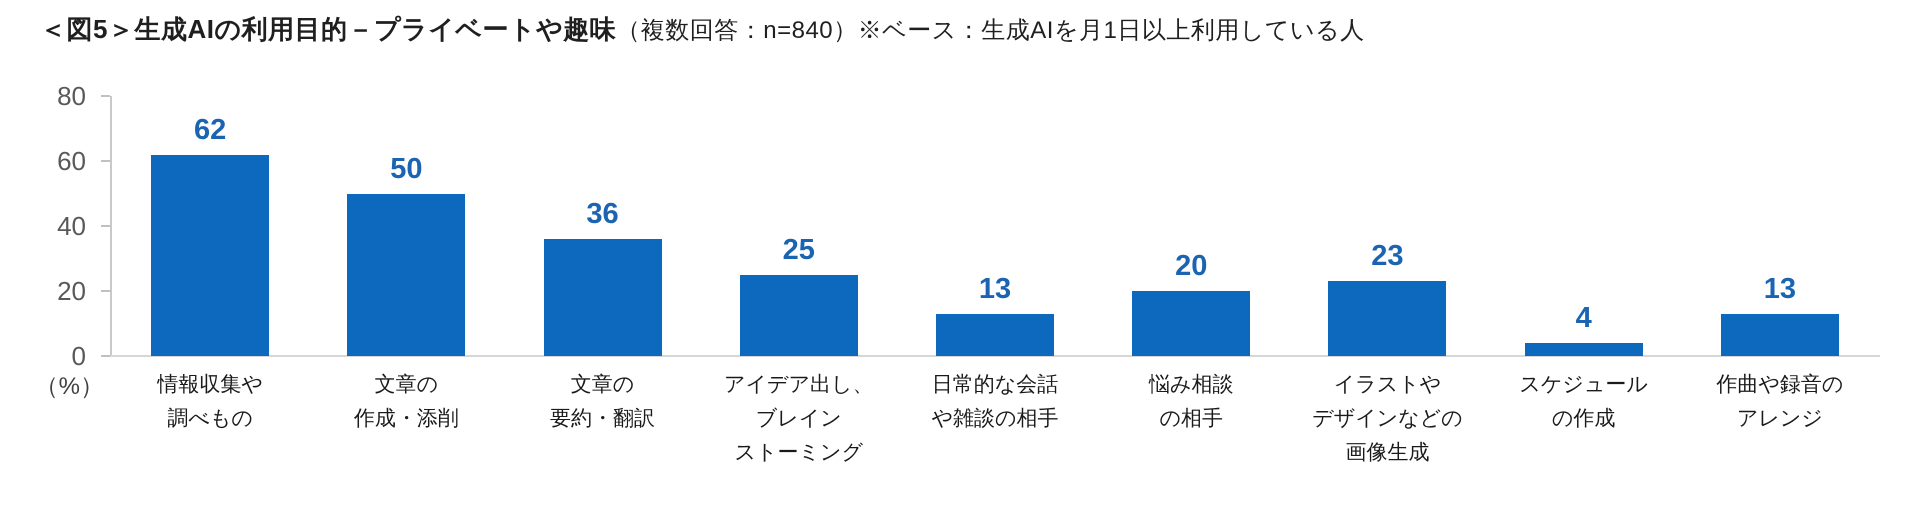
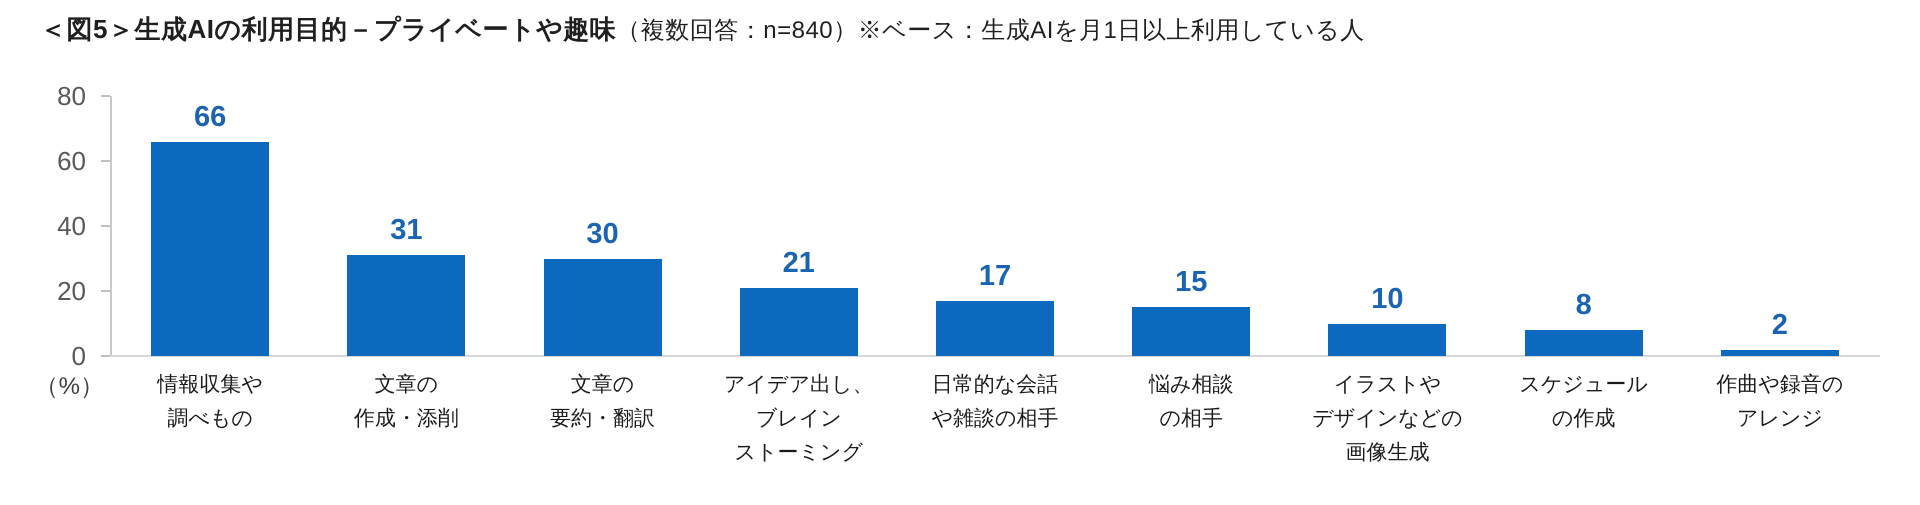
情報収集や 調べもの: 62 -> 66
文章の 作成・添削: 50 -> 31
文章の 要約・翻訳: 36 -> 30
アイデア出し、 ブレイン ストーミング: 25 -> 21
日常的な会話 や雑談の相手: 13 -> 17
悩み相談 の相手: 20 -> 15
イラストや デザインなどの 画像生成: 23 -> 10
スケジュール の作成: 4 -> 8
作曲や録音の アレンジ: 13 -> 2
